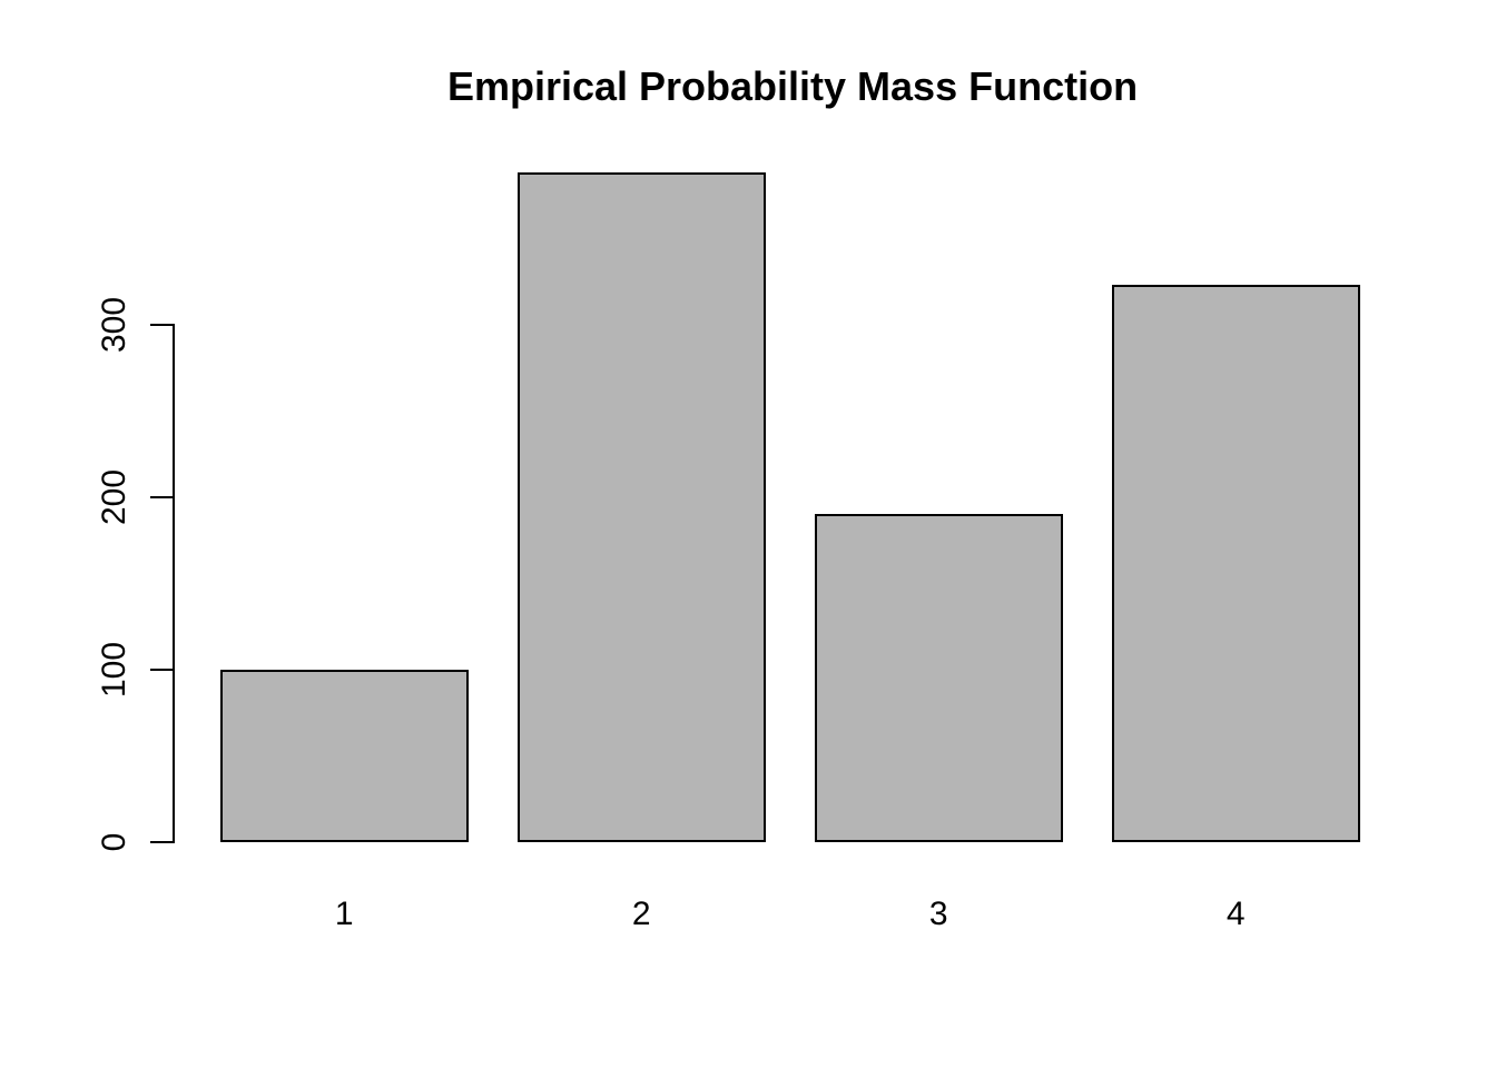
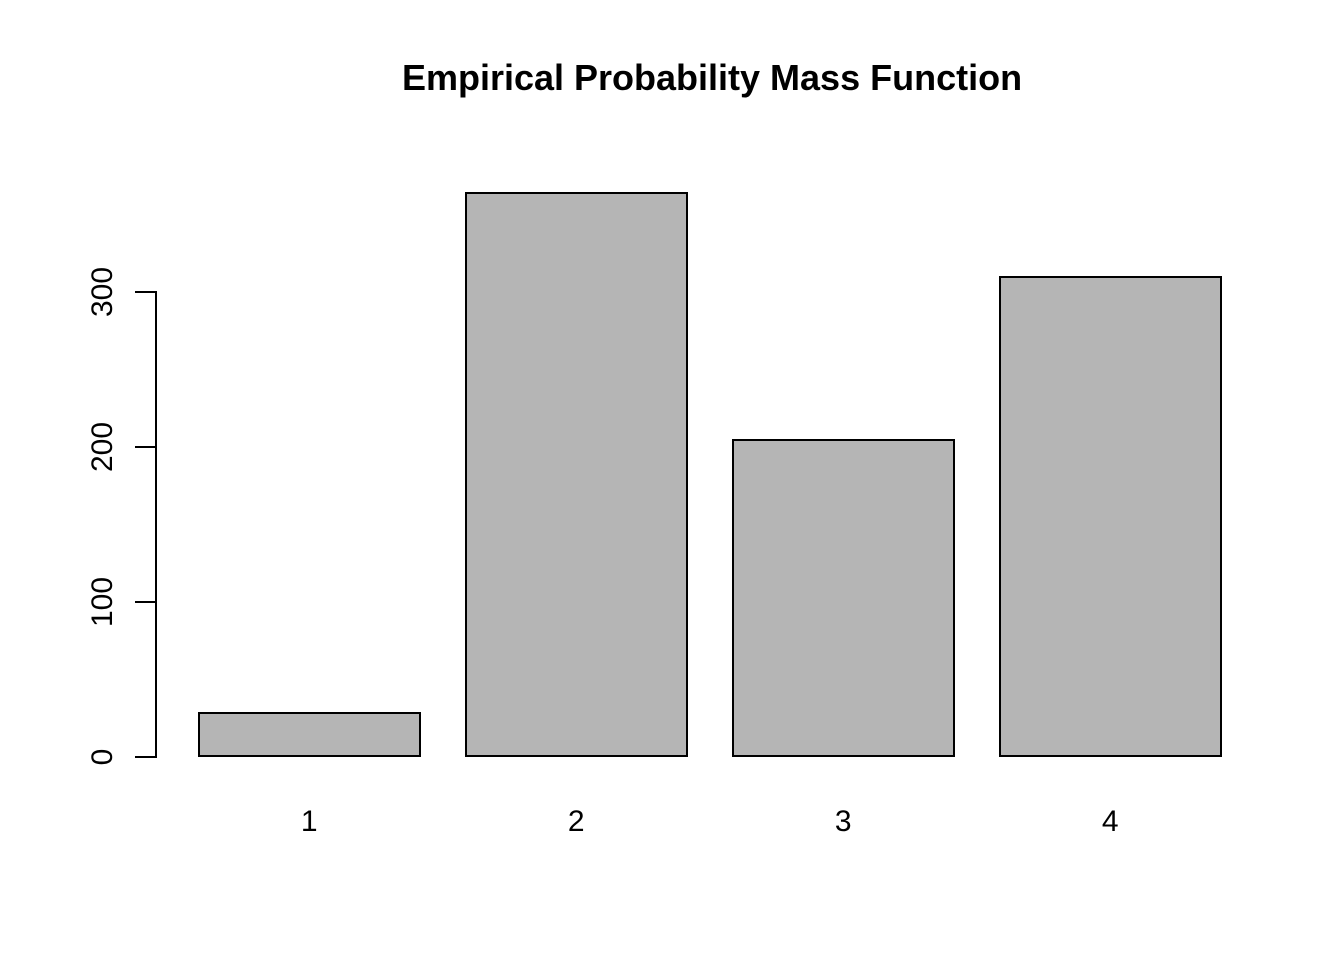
1: 100 -> 29
2: 388 -> 364
3: 190 -> 205
4: 323 -> 310
